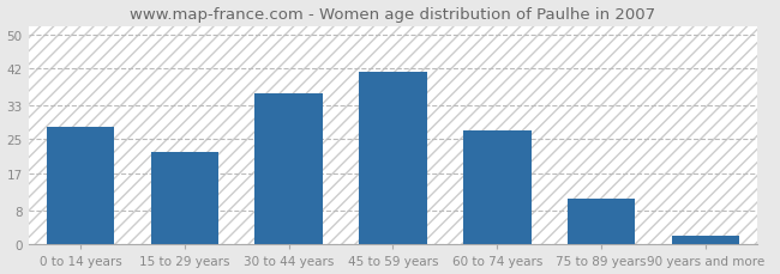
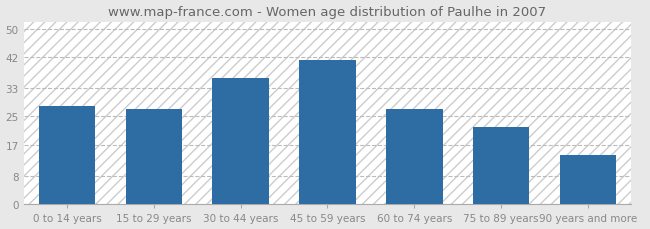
15 to 29 years: 22 -> 27
75 to 89 years: 11 -> 22
90 years and more: 2 -> 14
